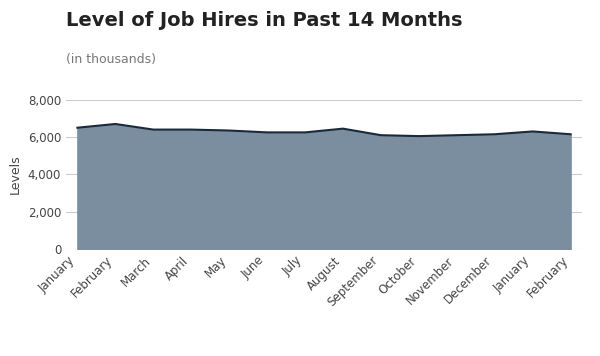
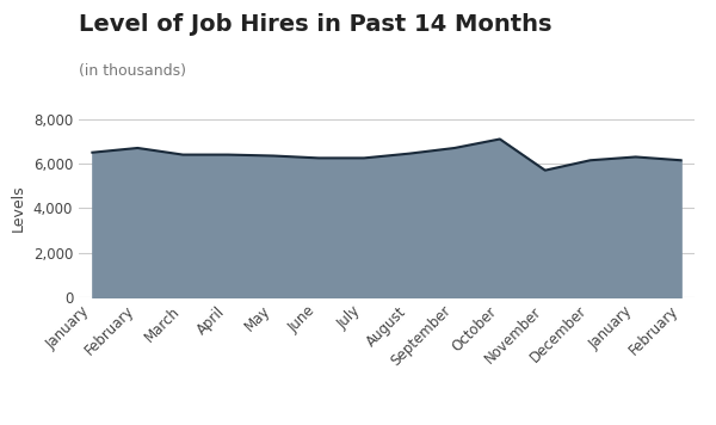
September: 6,100 -> 6,700
October: 6,000 -> 7,100
November: 6,100 -> 5,700
